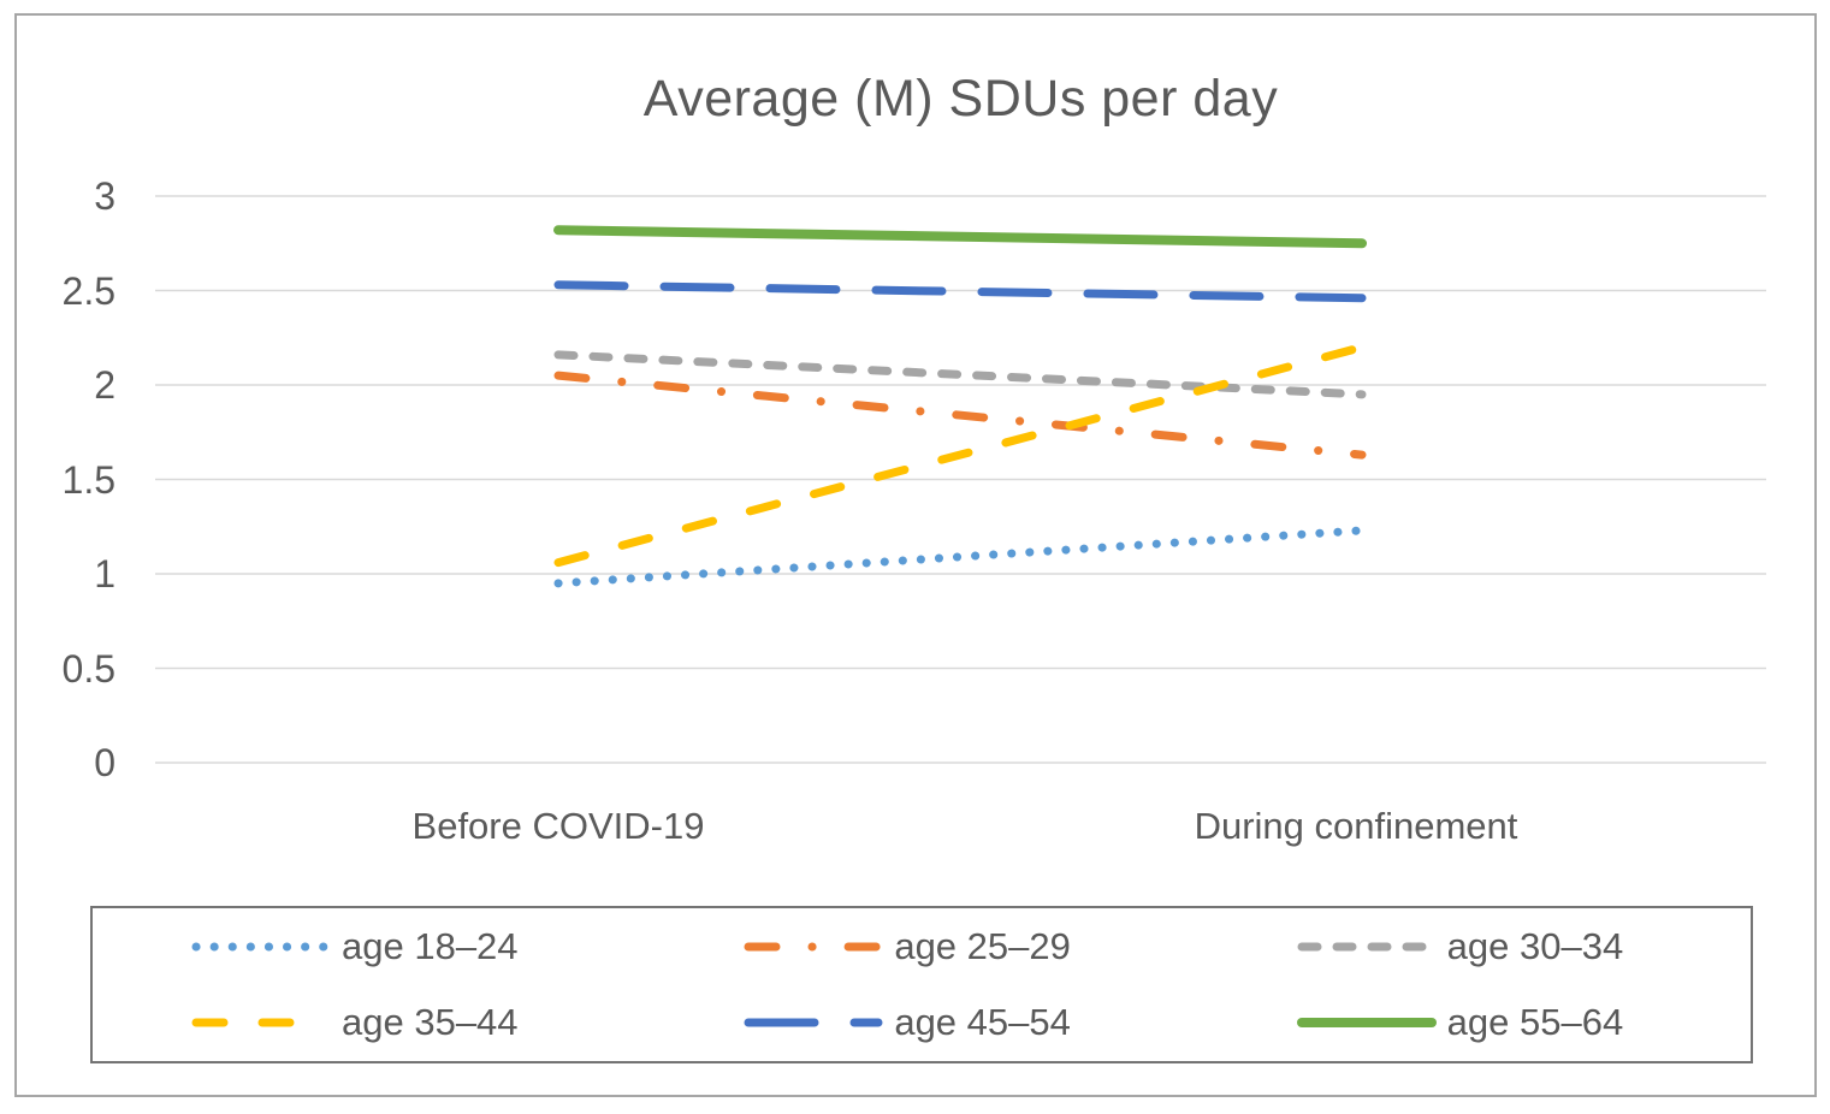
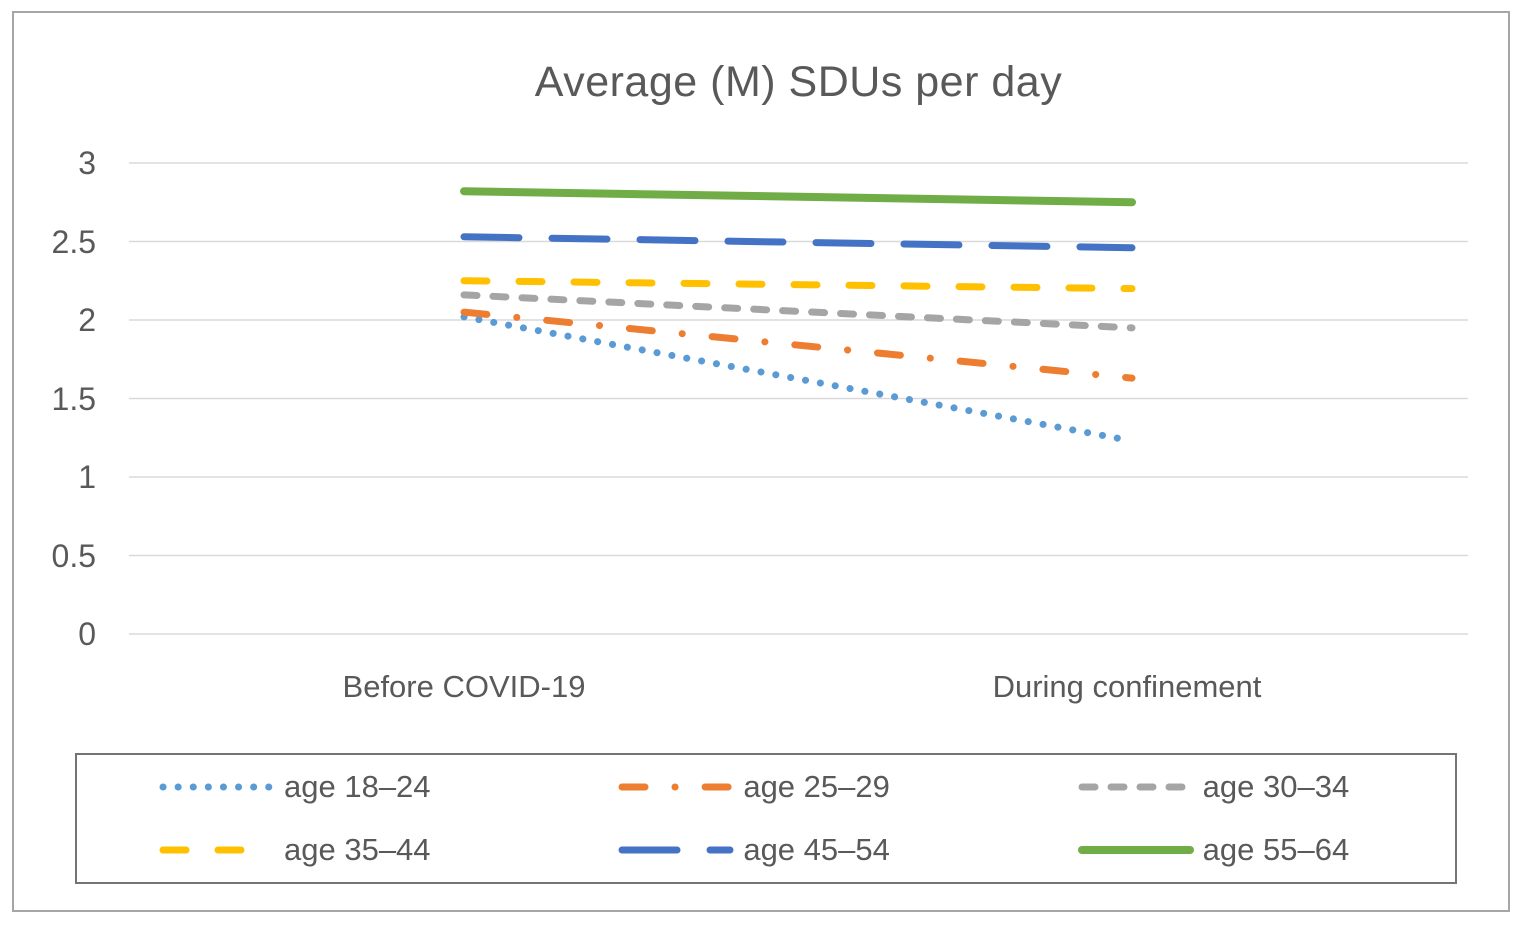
age 18–24/Before COVID-19: 0.95 -> 2.02
age 35–44/Before COVID-19: 1.06 -> 2.25
